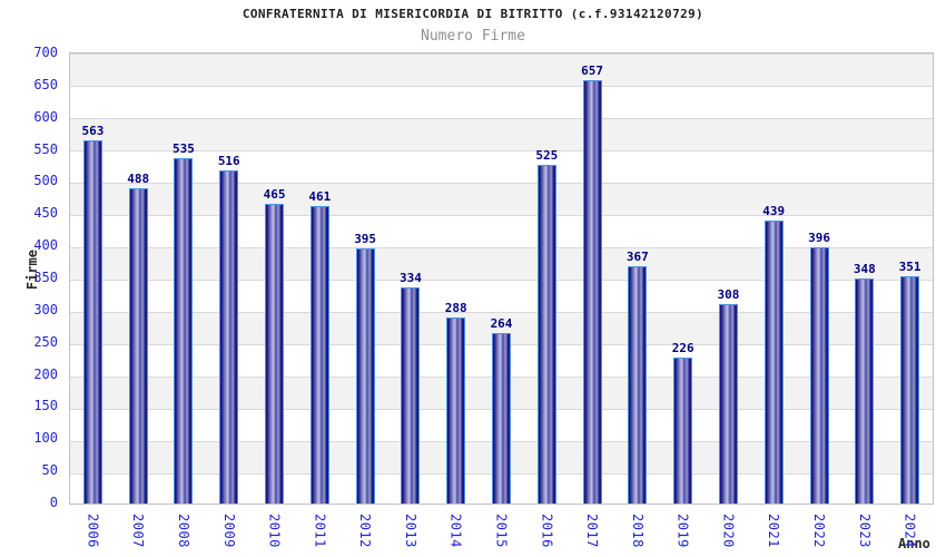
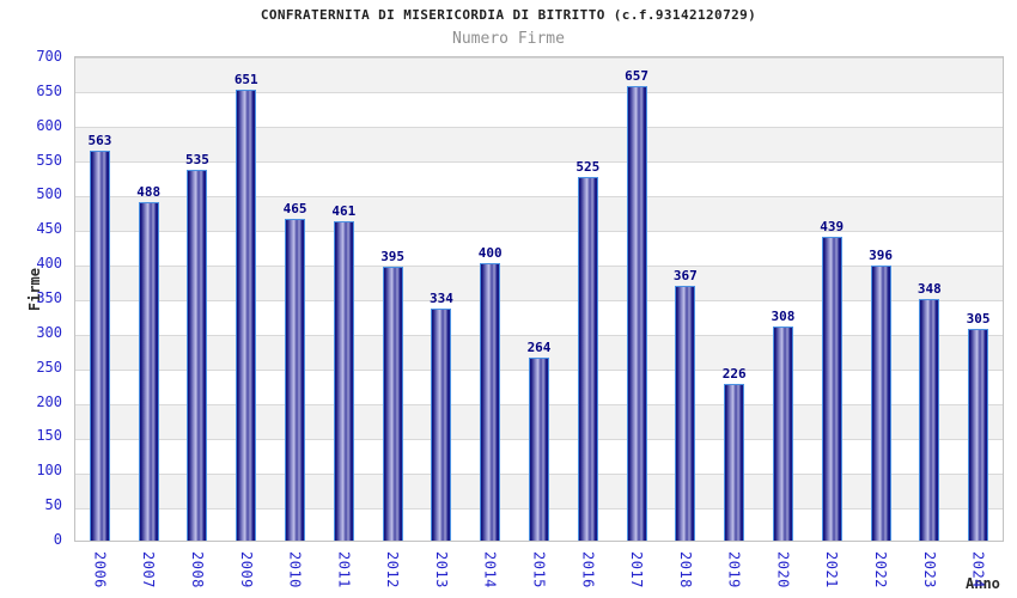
2009: 516 -> 651
2014: 288 -> 400
2024: 351 -> 305
